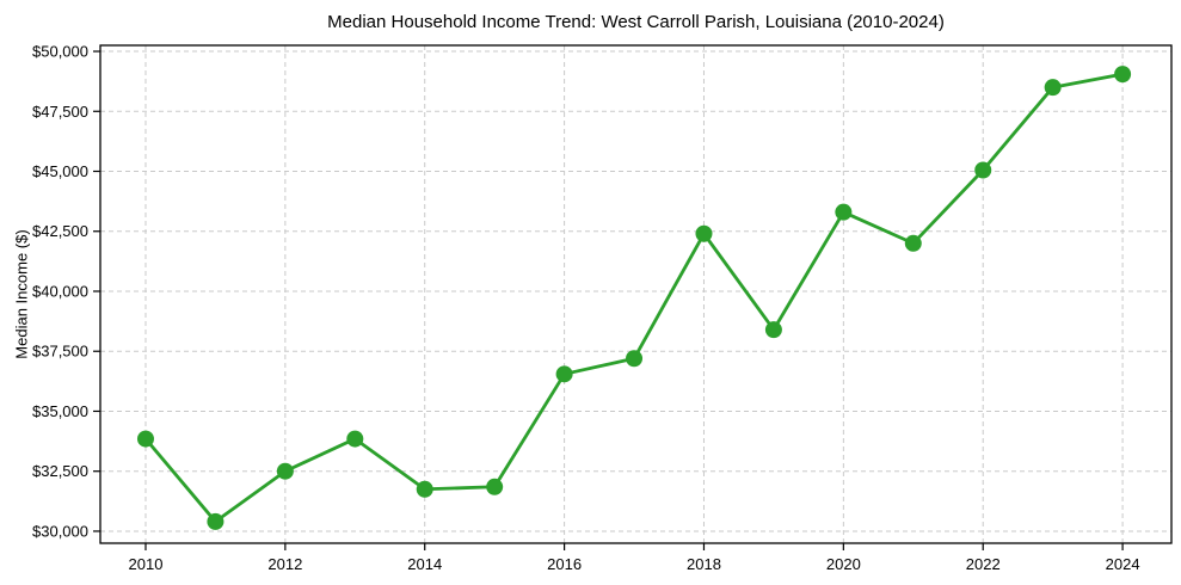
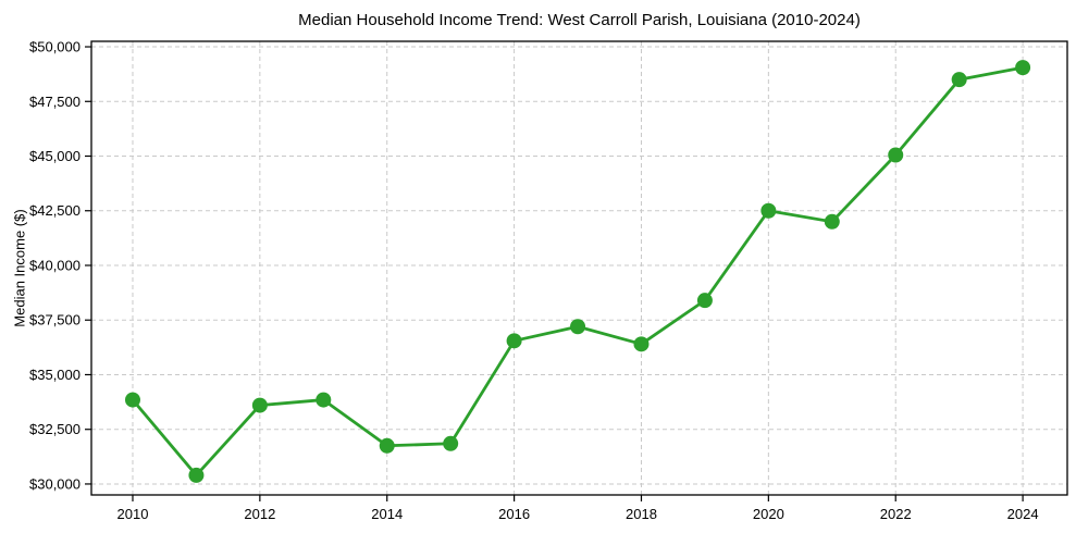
2012: $32500 -> $33600
2018: $42400 -> $36400
2020: $43300 -> $42500
